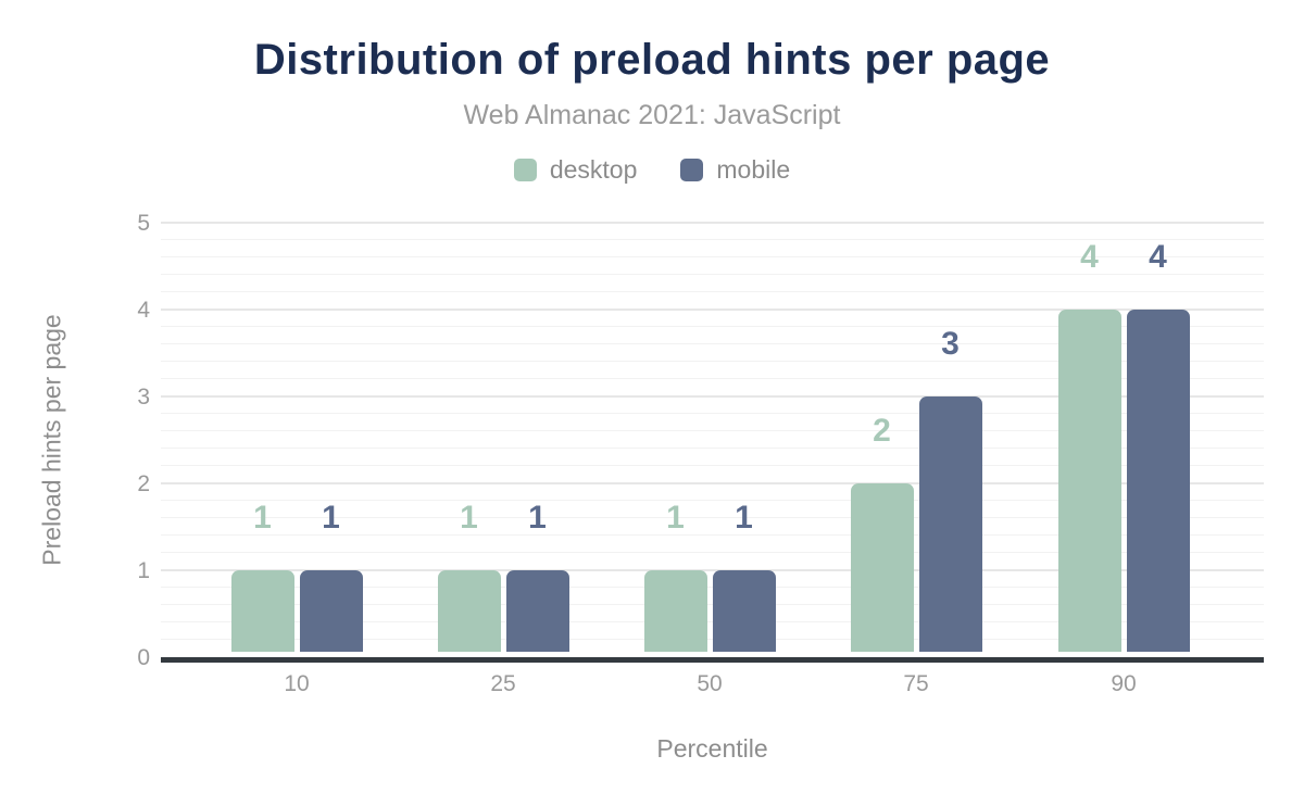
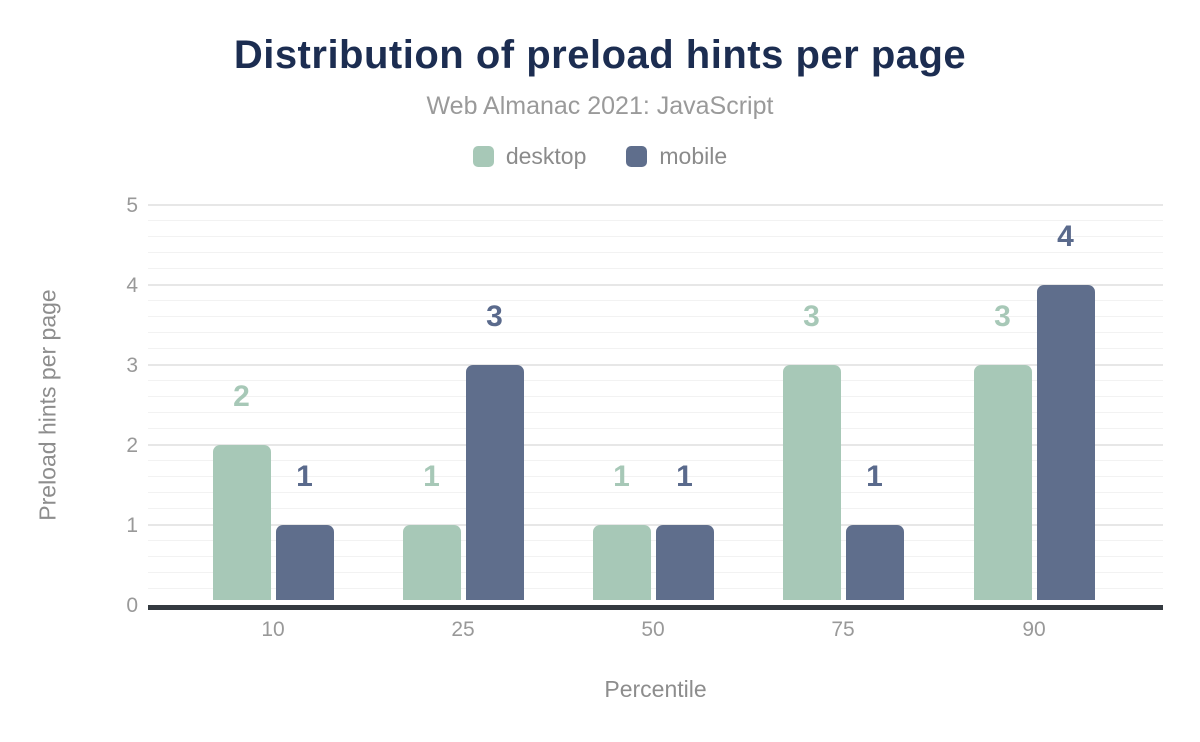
desktop/10: 1 -> 2
mobile/25: 1 -> 3
desktop/75: 2 -> 3
mobile/75: 3 -> 1
desktop/90: 4 -> 3
